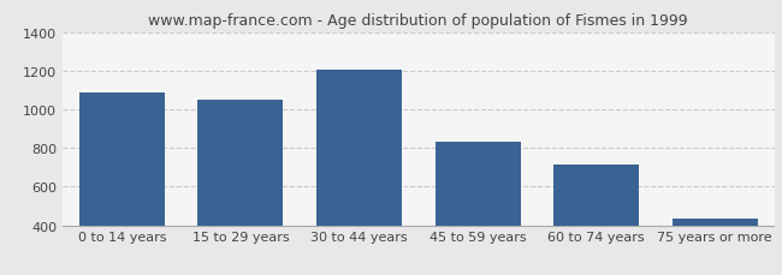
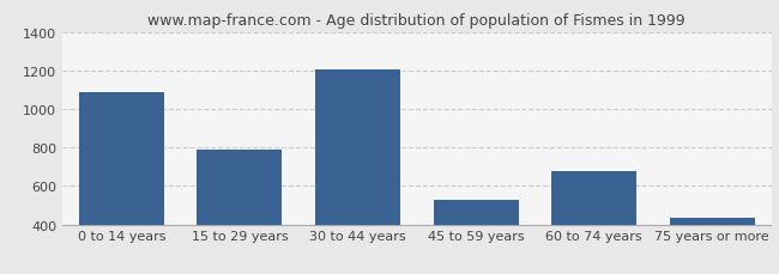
15 to 29 years: 1050 -> 790
45 to 59 years: 840 -> 530
60 to 74 years: 720 -> 680
